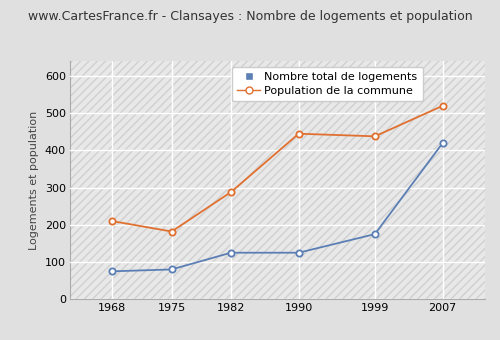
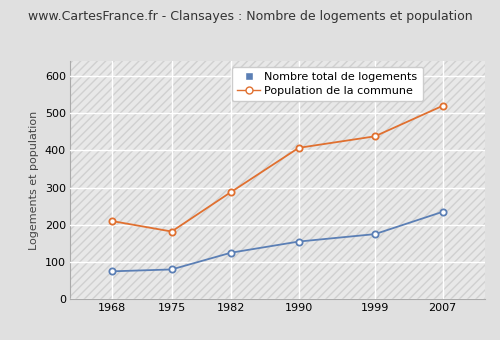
Nombre total de logements/1990: 125 -> 155
Population de la commune/1990: 445 -> 407
Nombre total de logements/2007: 420 -> 235
